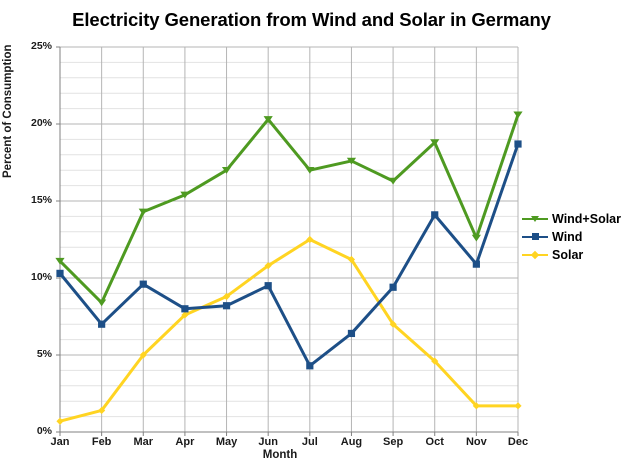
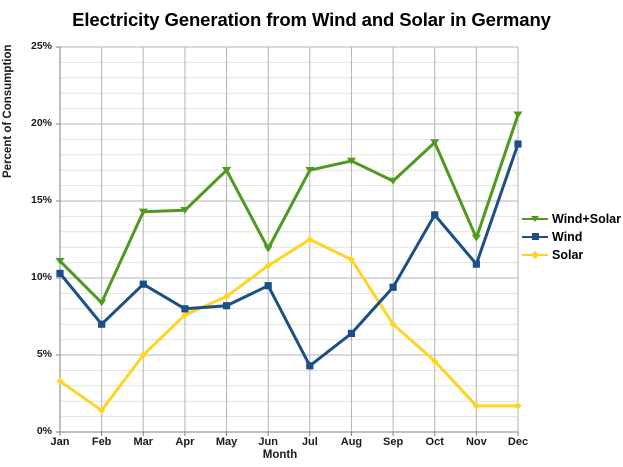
Solar/Jan: 0.7% -> 3.3%
Wind+Solar/Apr: 15.4% -> 14.4%
Wind+Solar/Jun: 20.3% -> 11.9%
